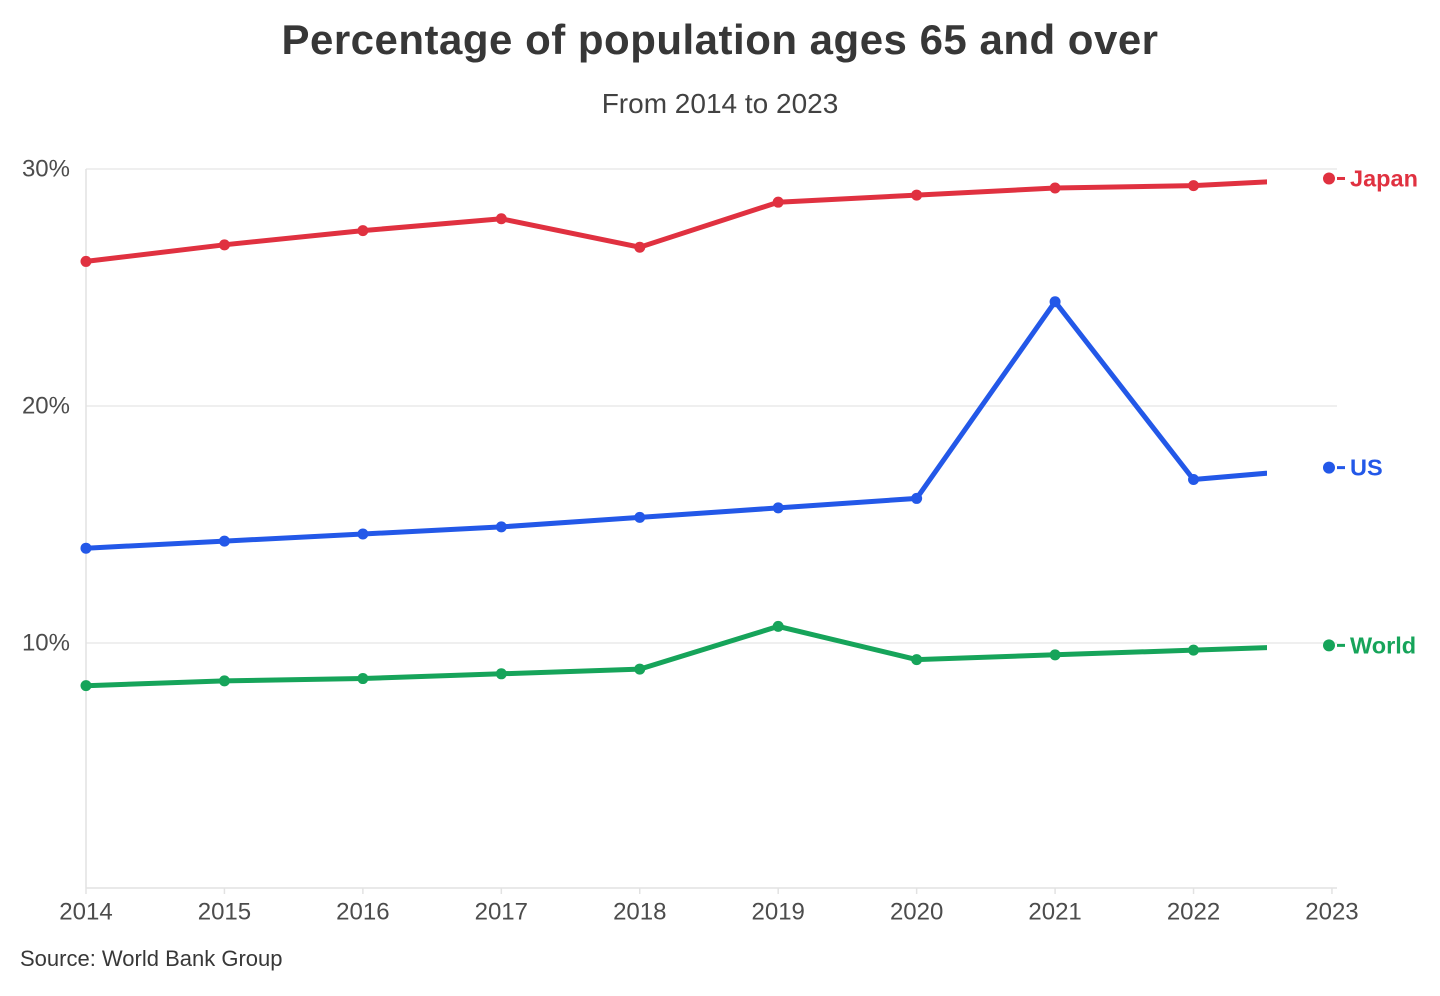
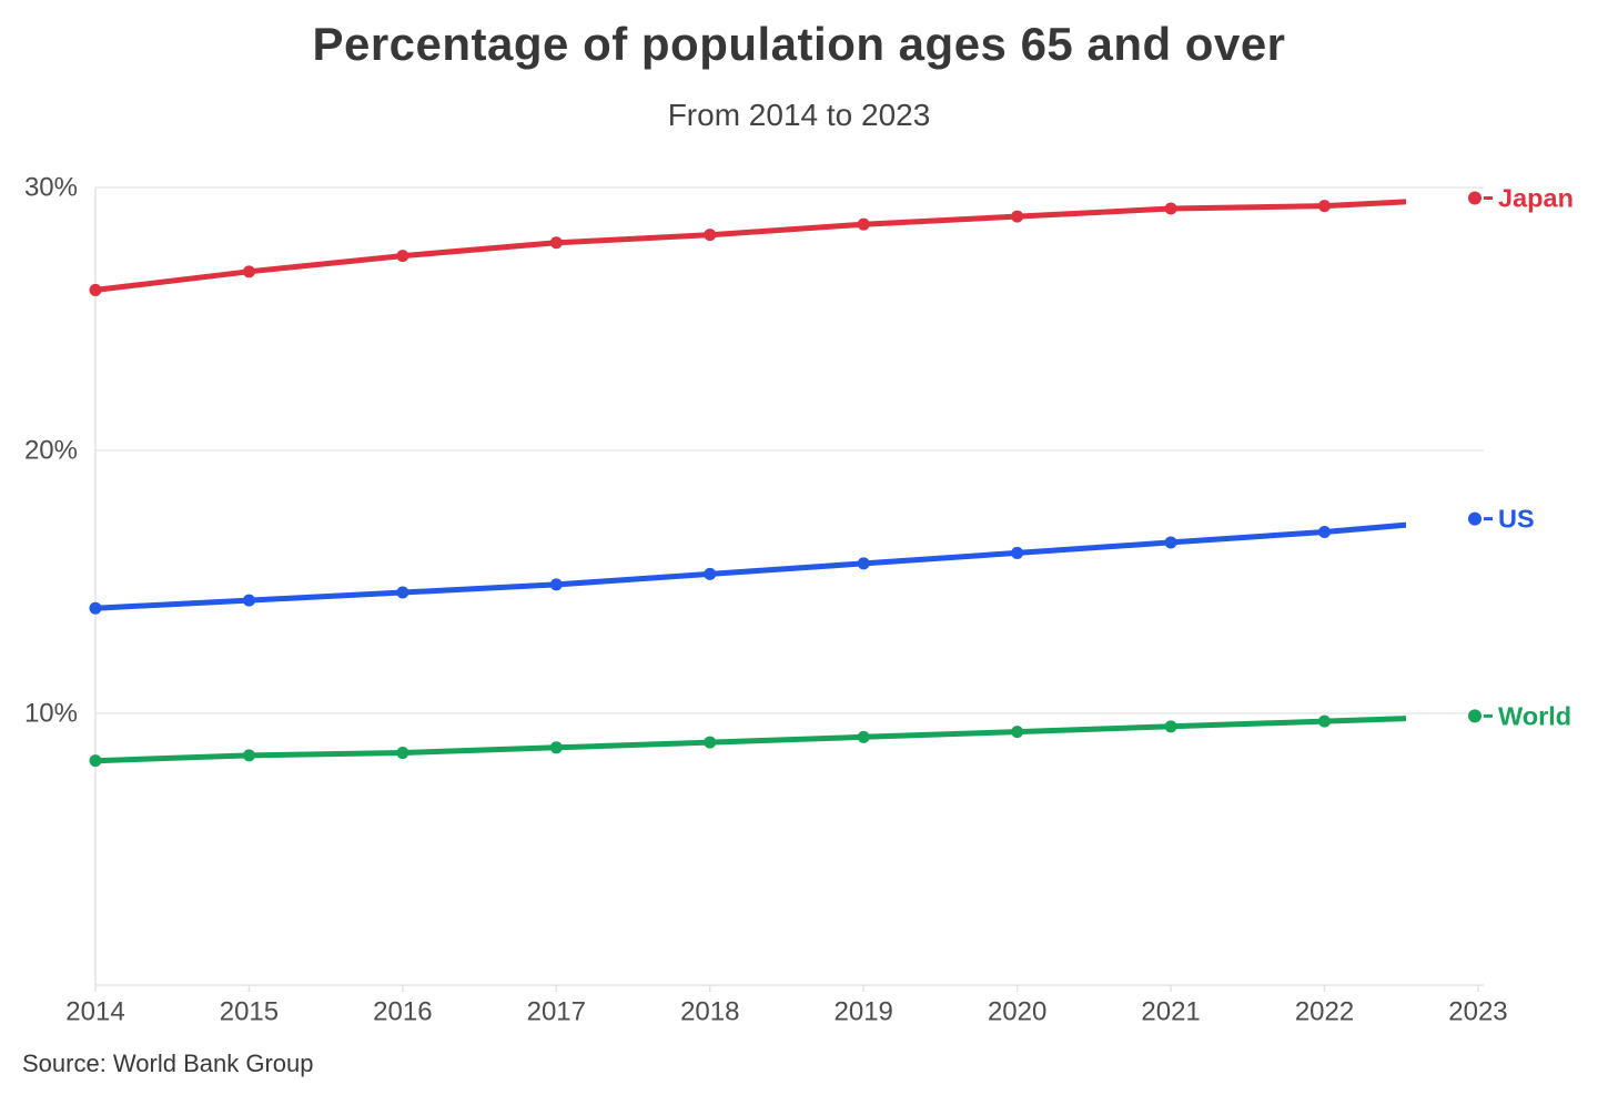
Japan/2018: 26.7% -> 28.2%
World/2019: 10.7% -> 9.1%
US/2021: 24.4% -> 16.5%
